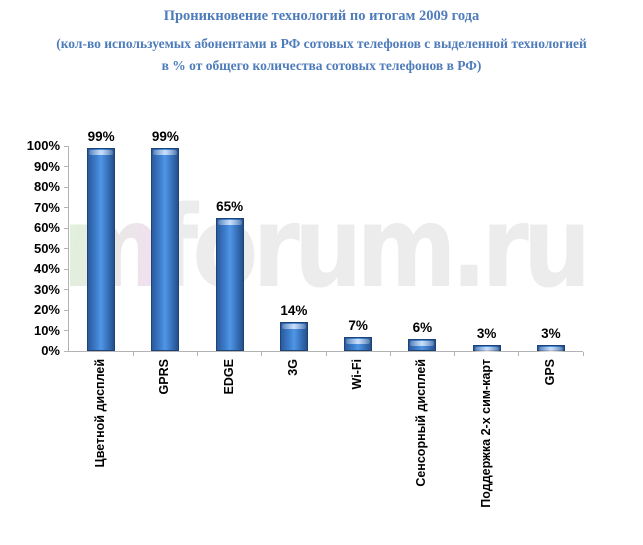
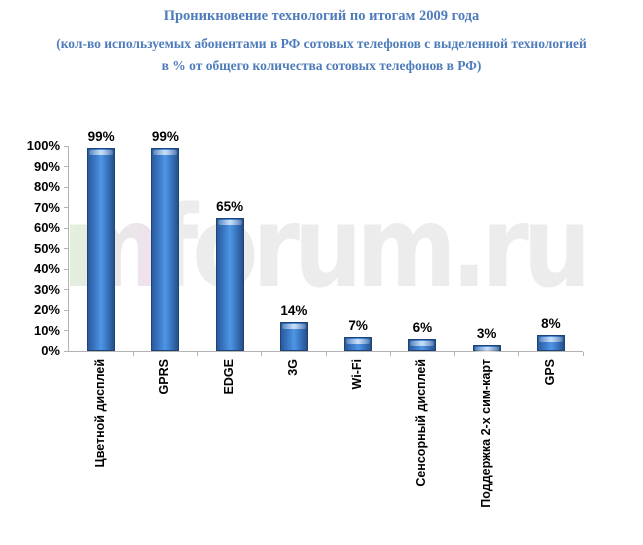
GPS: 3% -> 8%
